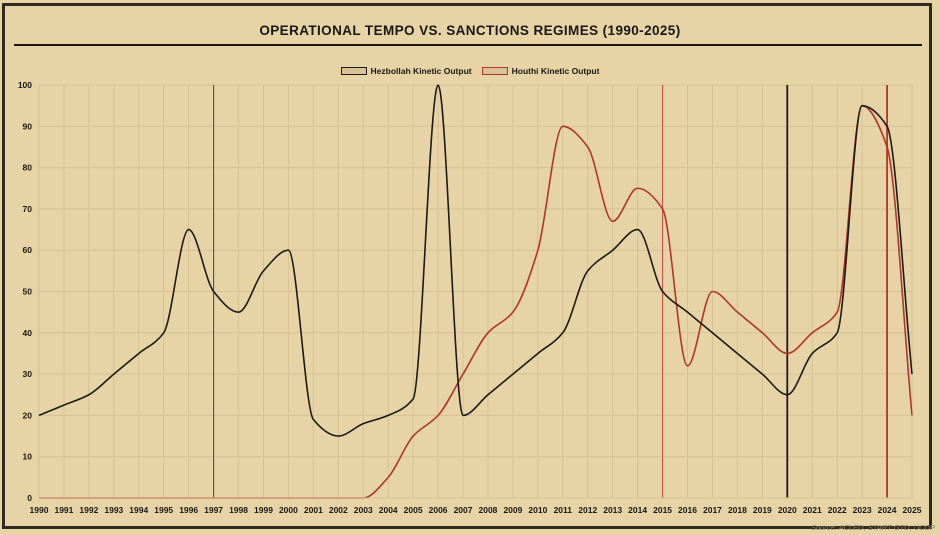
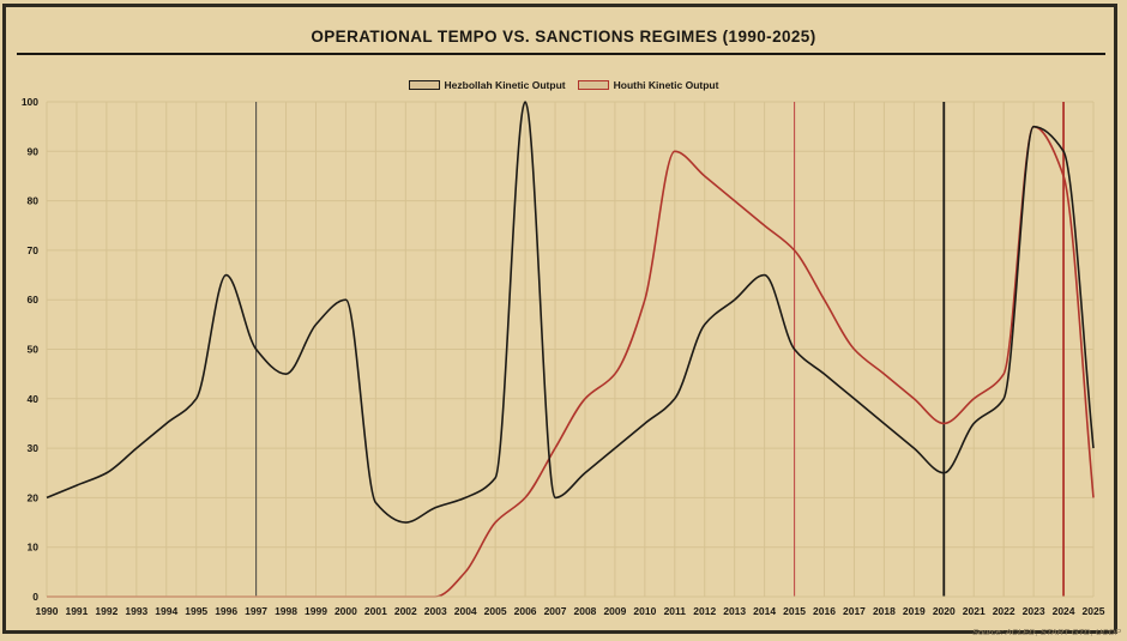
Houthi Kinetic Output/2013: 67 -> 80
Houthi Kinetic Output/2016: 32 -> 60
